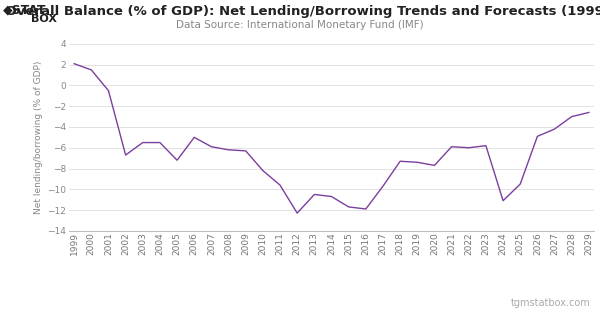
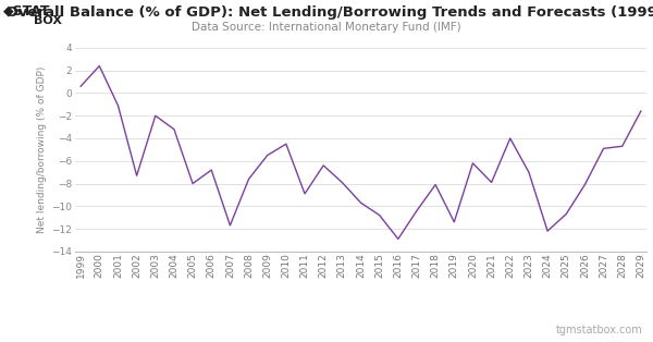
1999: 2.1 -> 0.6
2000: 1.5 -> 2.4
2001: -0.5 -> -1.1
2002: -6.7 -> -7.3
2003: -5.5 -> -2.0
2004: -5.5 -> -3.2
2005: -7.2 -> -8.0
2006: -5.0 -> -6.8
2007: -5.9 -> -11.7
2008: -6.2 -> -7.6
2009: -6.3 -> -5.5
2010: -8.2 -> -4.5
2011: -9.6 -> -8.9
2012: -12.3 -> -6.4
2013: -10.5 -> -7.9
2014: -10.7 -> -9.7
2015: -11.7 -> -10.8
2016: -11.9 -> -12.9
2017: -9.7 -> -10.4
2018: -7.3 -> -8.1
2019: -7.4 -> -11.4
2020: -7.7 -> -6.2
2021: -5.9 -> -7.9
2022: -6.0 -> -4.0
2023: -5.8 -> -7.0
2024: -11.1 -> -12.2
2025: -9.5 -> -10.7
2026: -4.9 -> -8.1
2027: -4.2 -> -4.9
2028: -3.0 -> -4.7
2029: -2.6 -> -1.6
